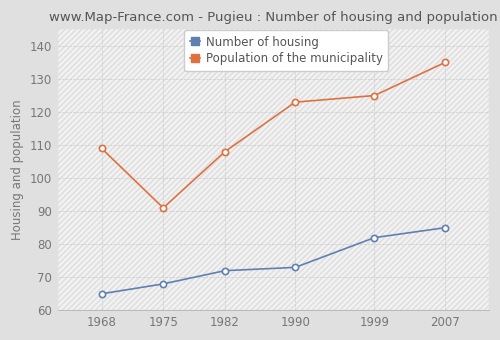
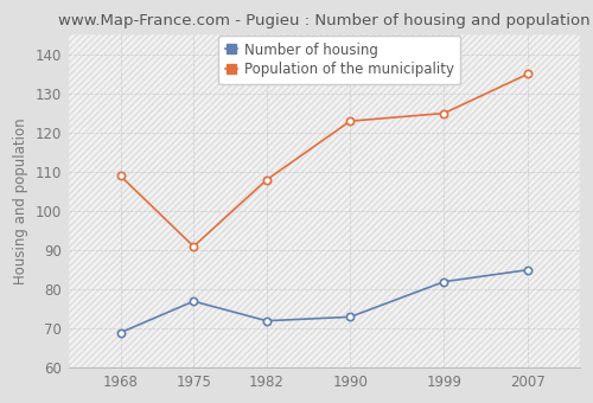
Number of housing/1968: 65 -> 69
Number of housing/1975: 68 -> 77
